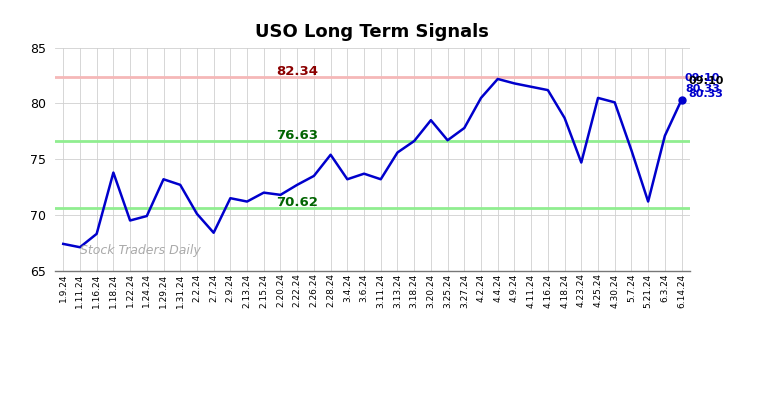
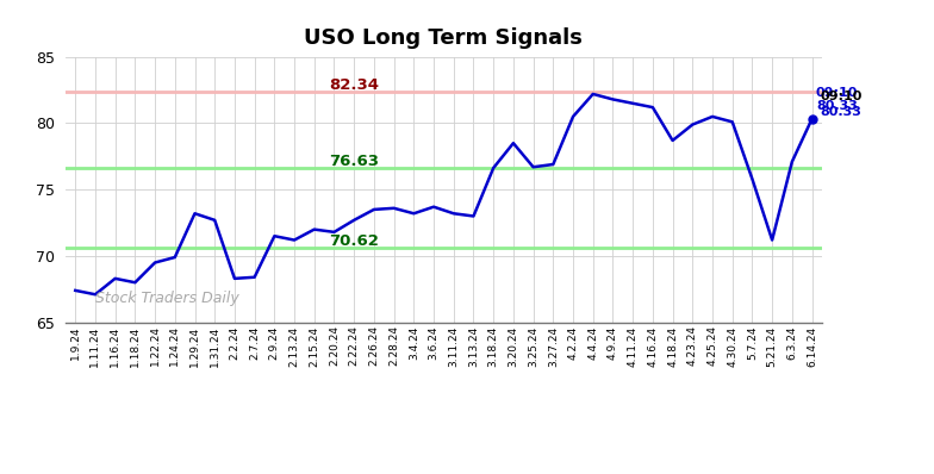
1.18.24: 73.8 -> 68.0
2.2.24: 70.1 -> 68.3
2.28.24: 75.4 -> 73.6
3.13.24: 75.6 -> 73.0
3.27.24: 77.8 -> 76.9
4.23.24: 74.7 -> 79.9
